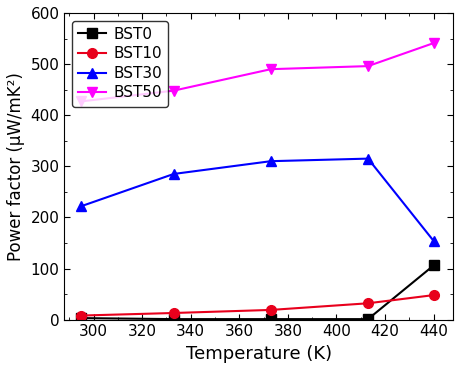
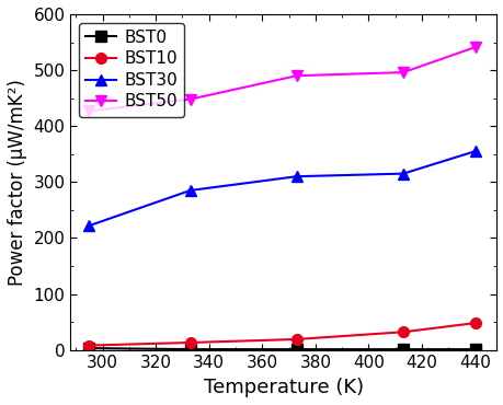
BST0/440: 106 -> 1
BST30/440: 154 -> 355
